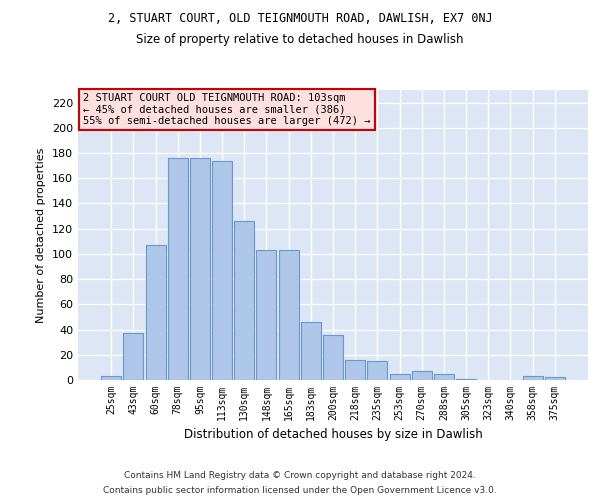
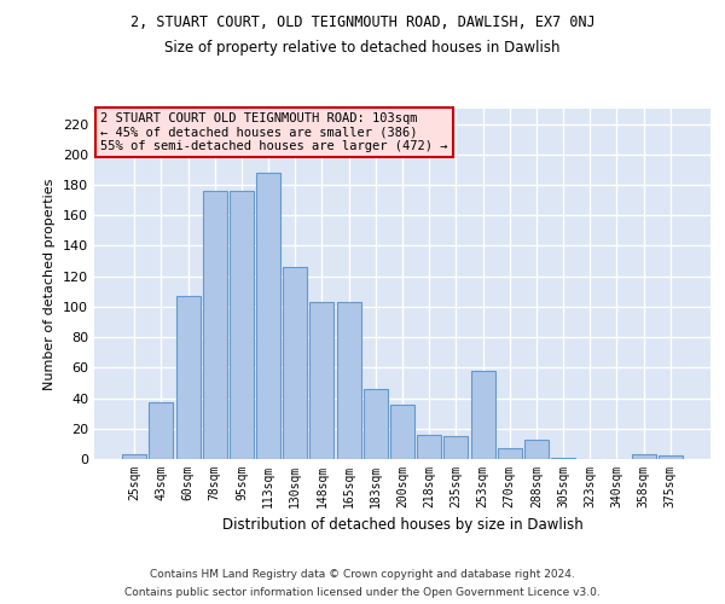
113sqm: 174 -> 188
253sqm: 5 -> 58
288sqm: 5 -> 13
